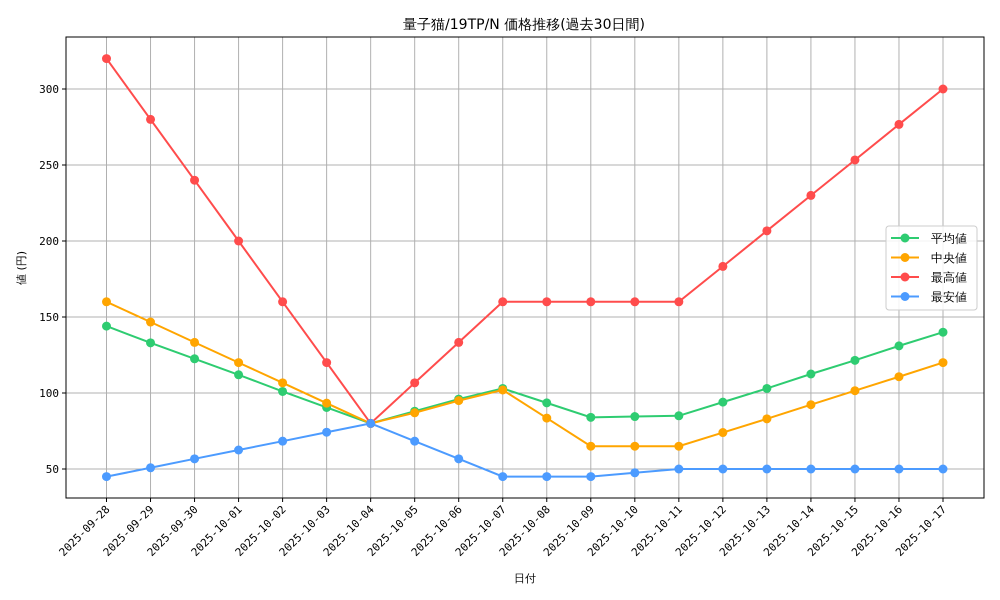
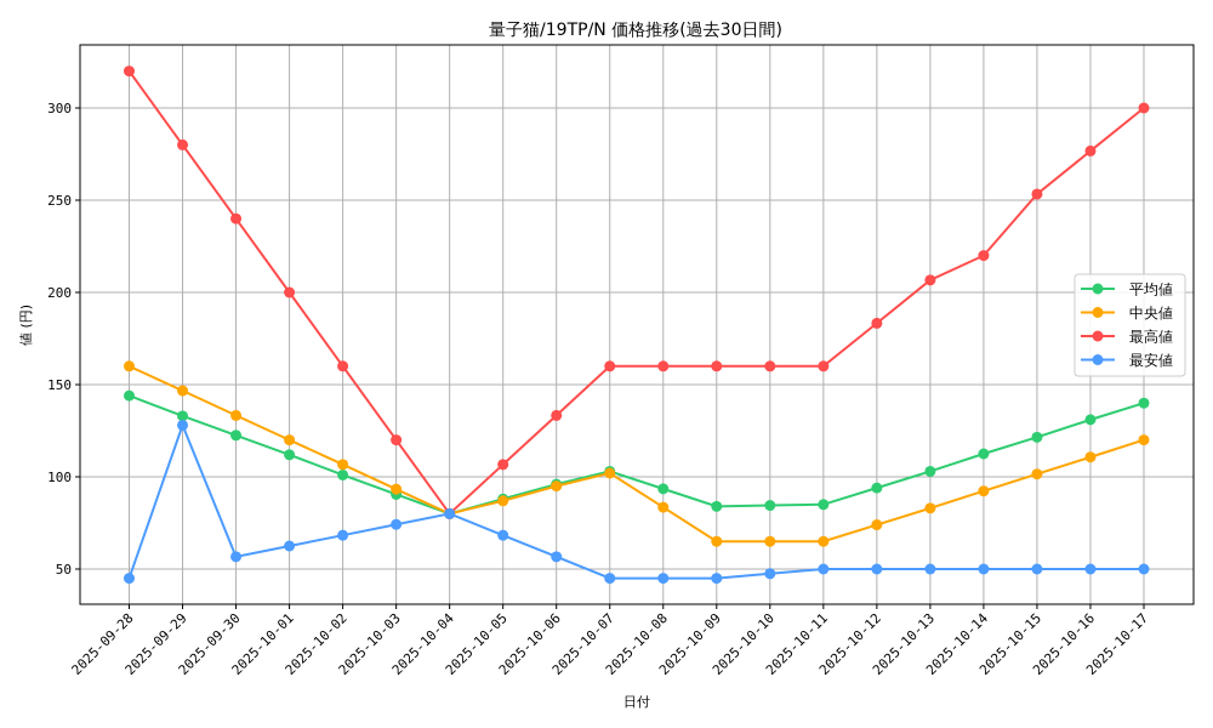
最安値/2025-09-29: 51 -> 128
最高値/2025-10-14: 230 -> 220
